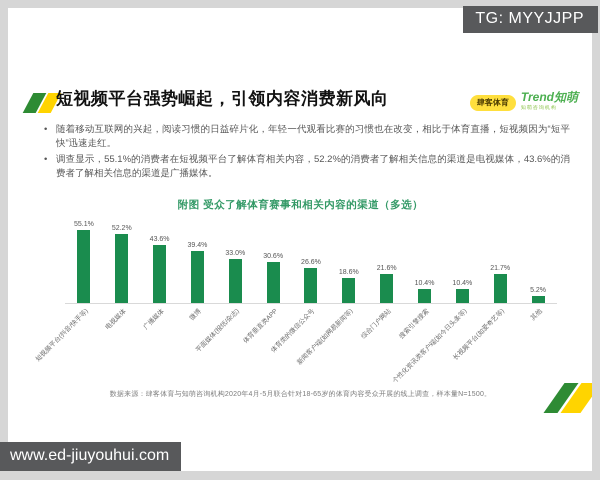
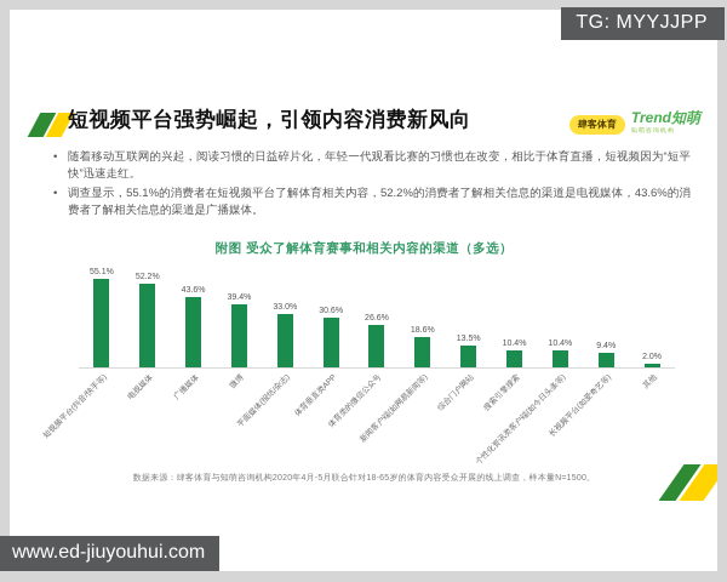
综合门户网站: 21.6% -> 13.5%
长视频平台(如爱奇艺等): 21.7% -> 9.4%
其他: 5.2% -> 2.0%
